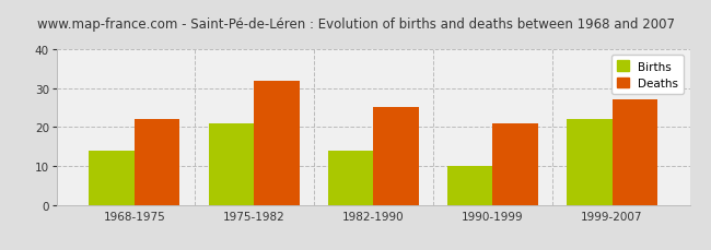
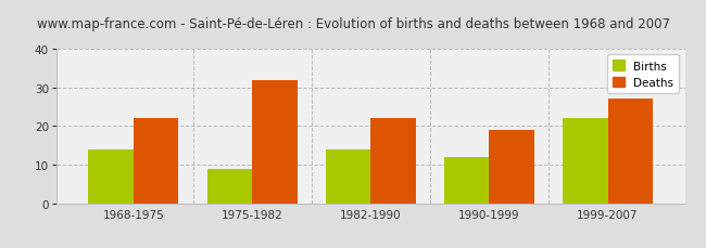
Births/1975-1982: 21 -> 9
Deaths/1982-1990: 25 -> 22
Births/1990-1999: 10 -> 12
Deaths/1990-1999: 21 -> 19
